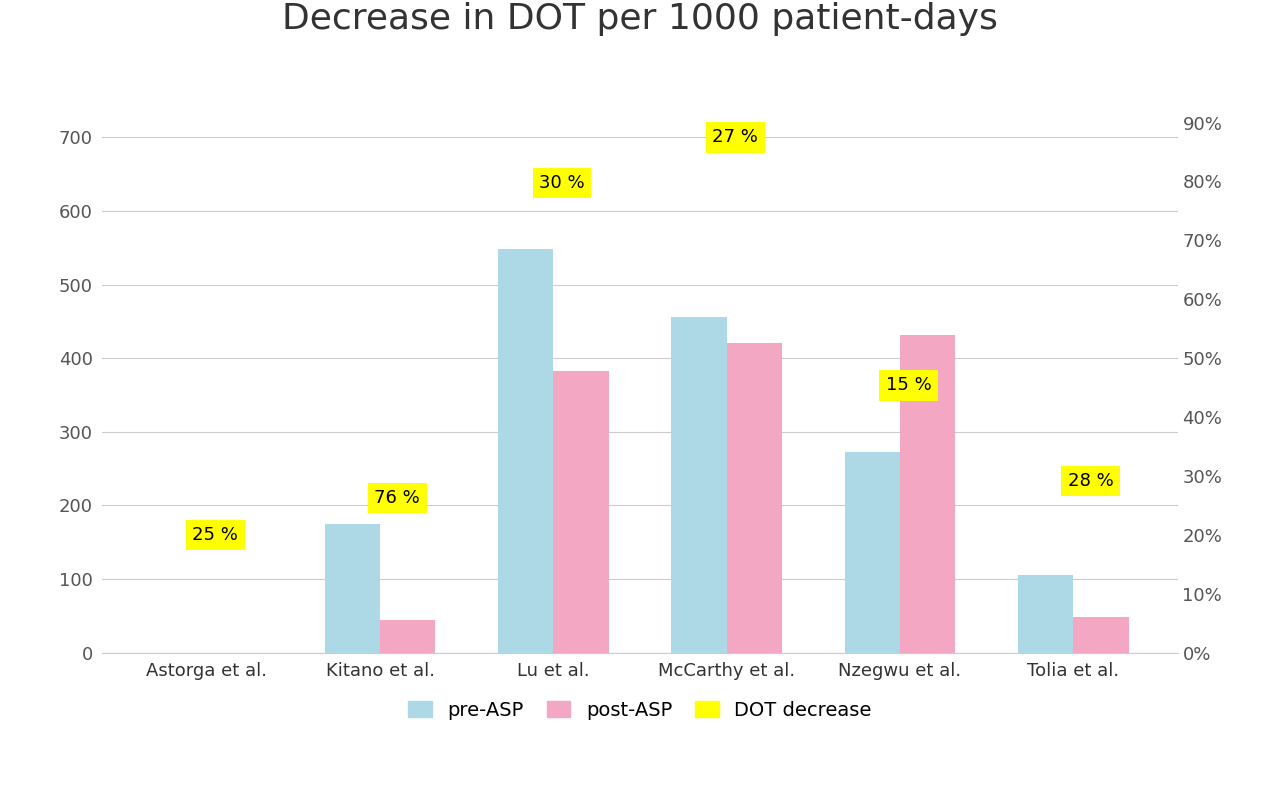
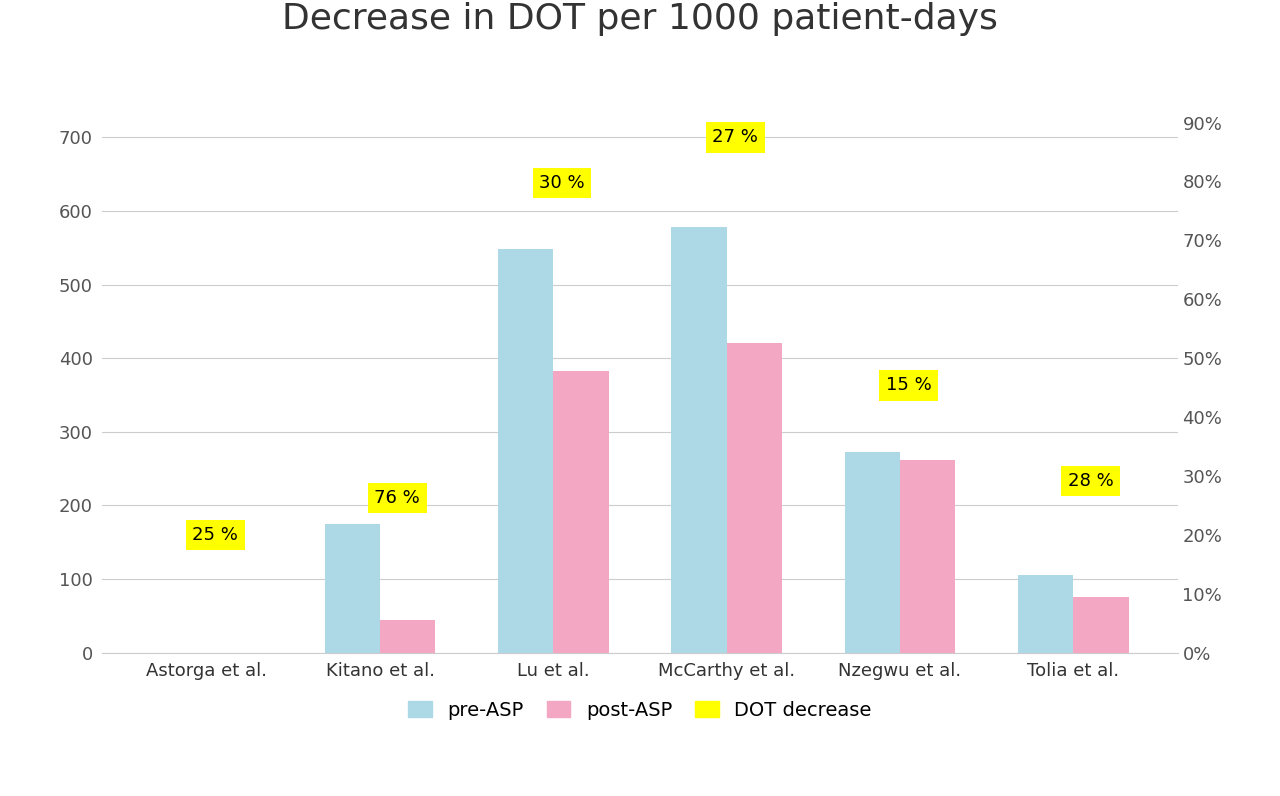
pre-ASP/McCarthy et al.: 456 -> 578
post-ASP/Nzegwu et al.: 432 -> 262
post-ASP/Tolia et al.: 48 -> 75
